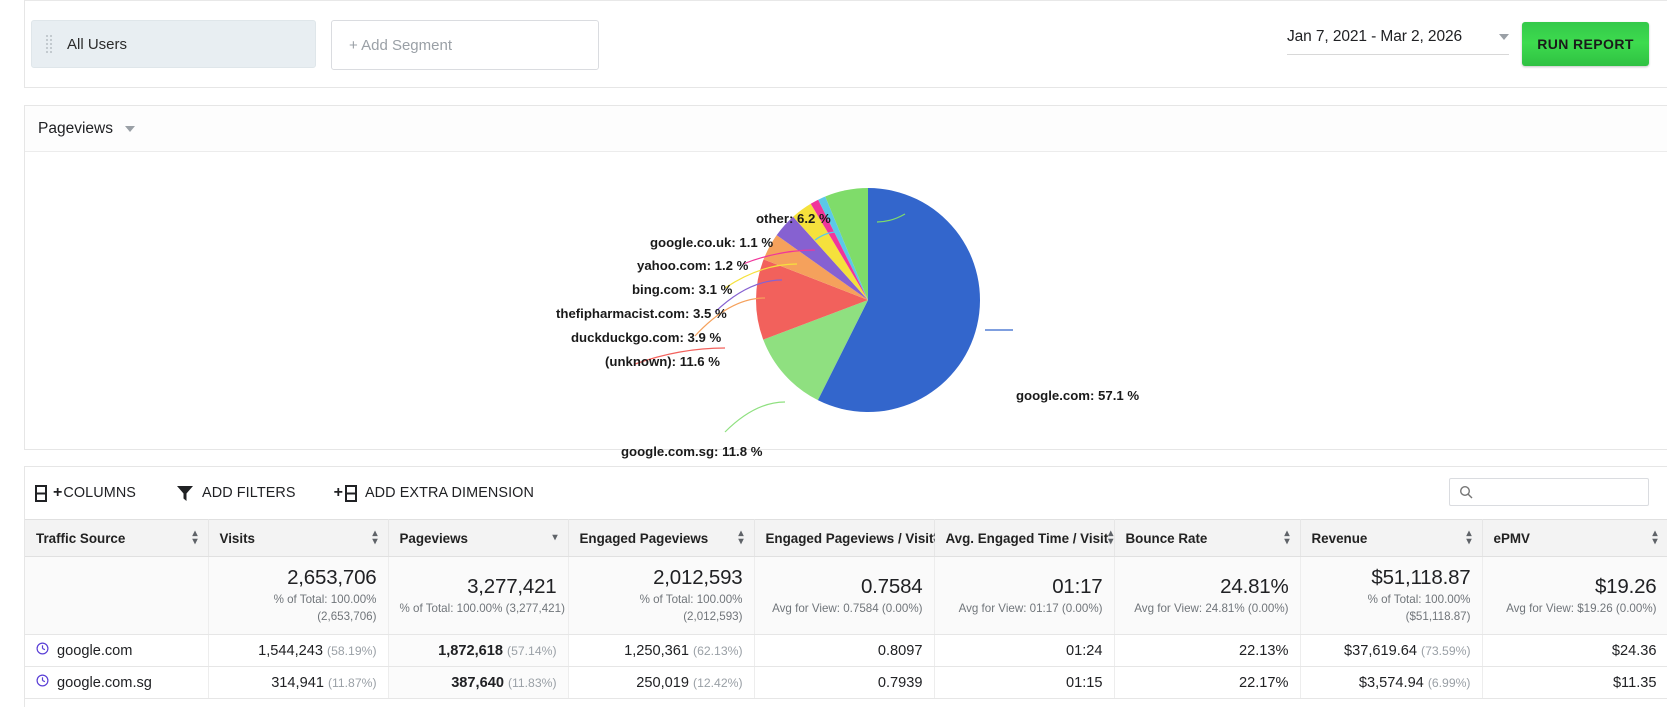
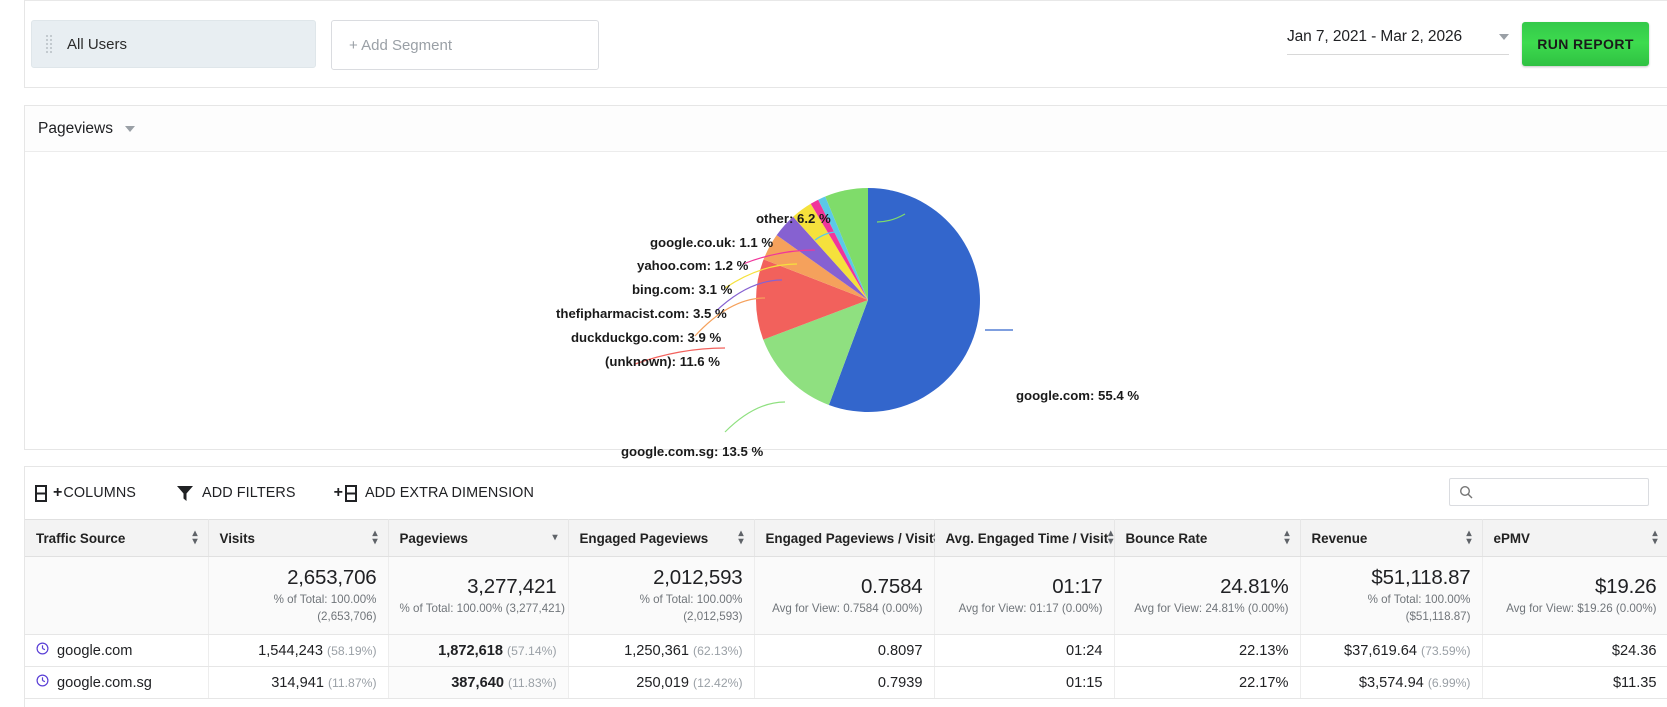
google.com: 57.1 -> 55.4
google.com.sg: 11.8 -> 13.5
